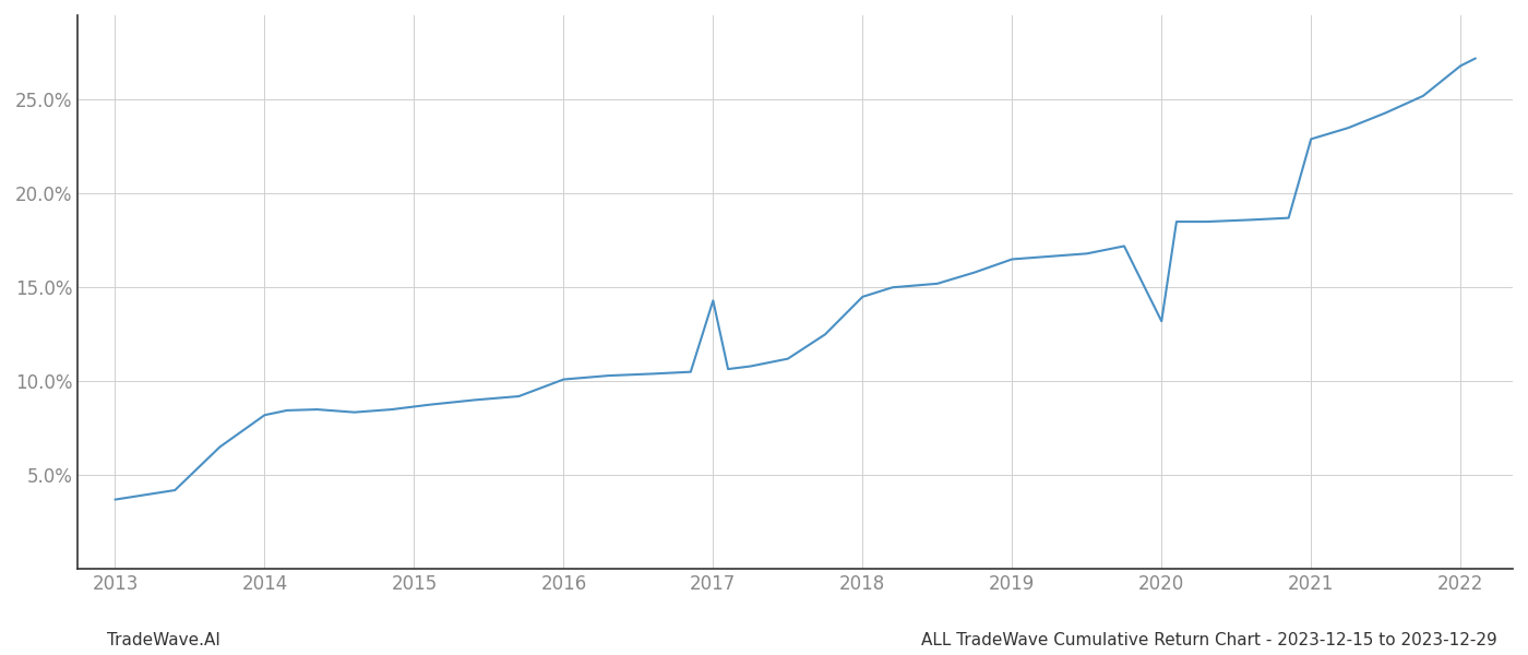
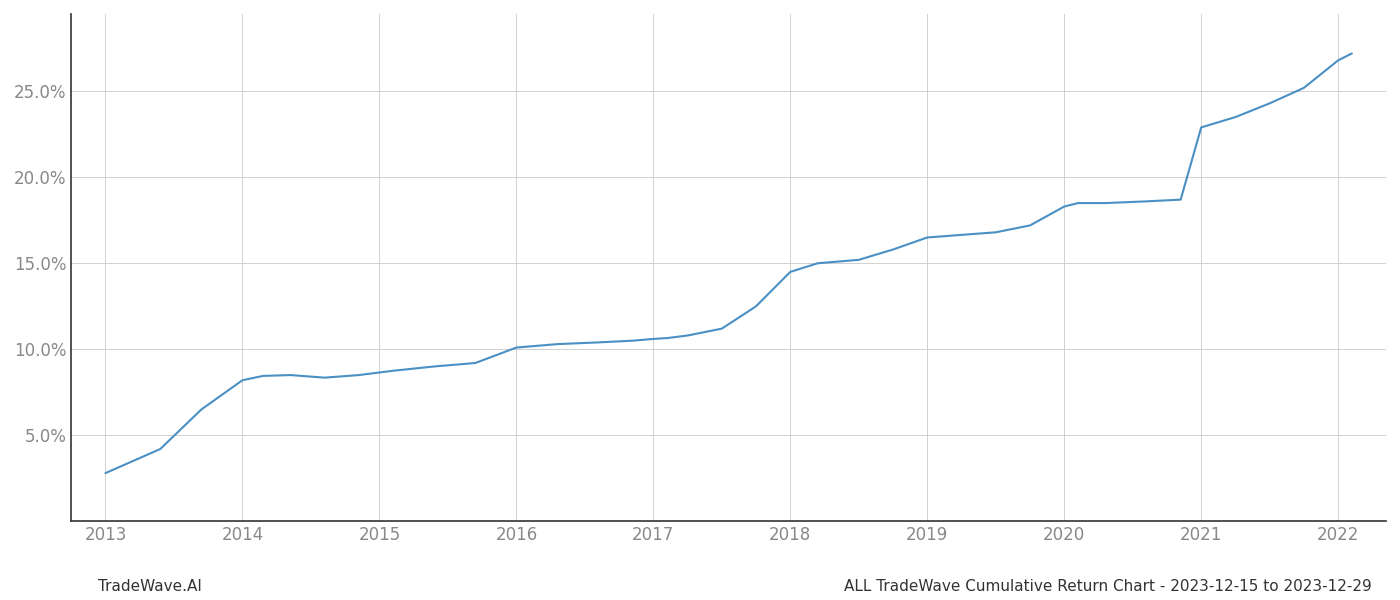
2013: 3.7% -> 2.8%
2017: 14.3% -> 10.6%
2020: 13.2% -> 18.3%
